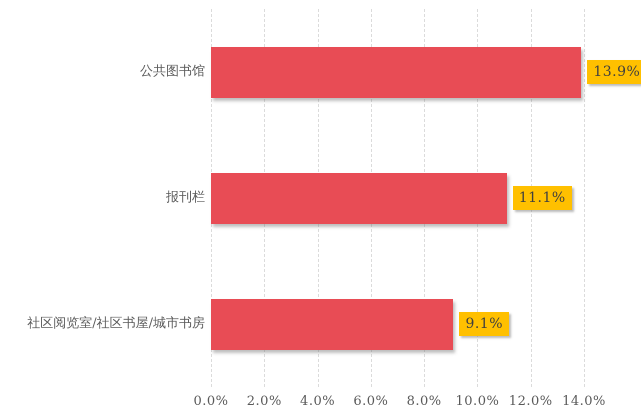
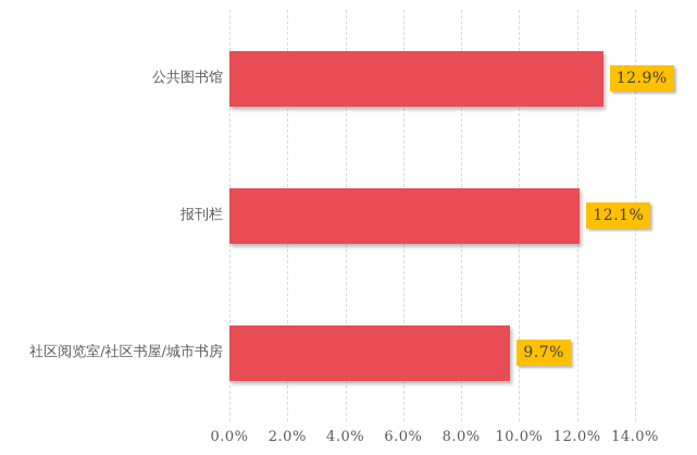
公共图书馆: 13.9% -> 12.9%
报刊栏: 11.1% -> 12.1%
社区阅览室/社区书屋/城市书房: 9.1% -> 9.7%
